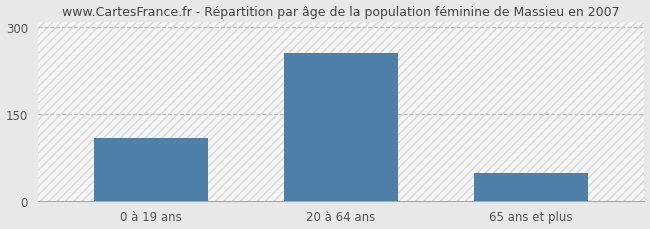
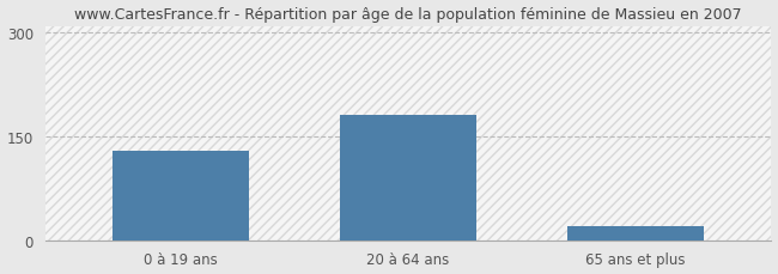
0 à 19 ans: 108 -> 130
20 à 64 ans: 256 -> 181
65 ans et plus: 48 -> 20
